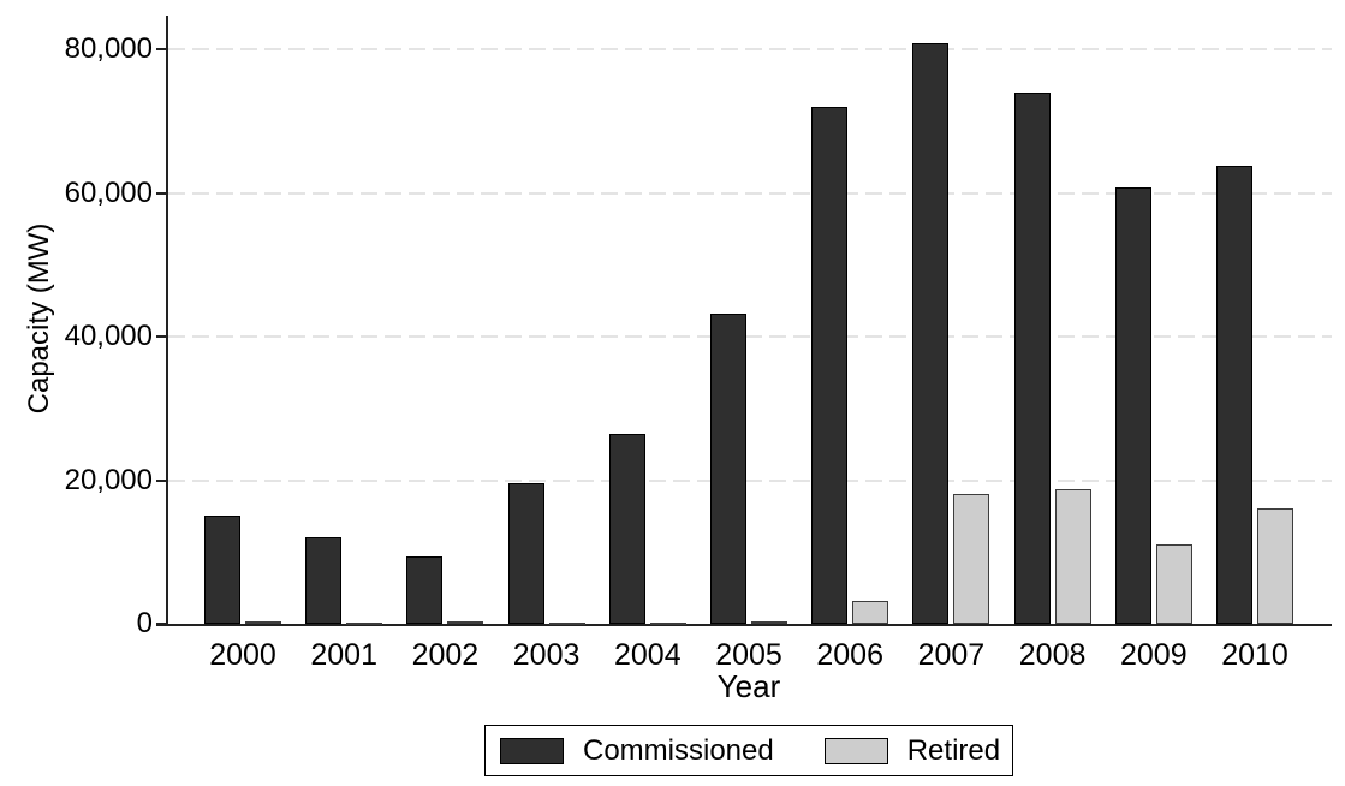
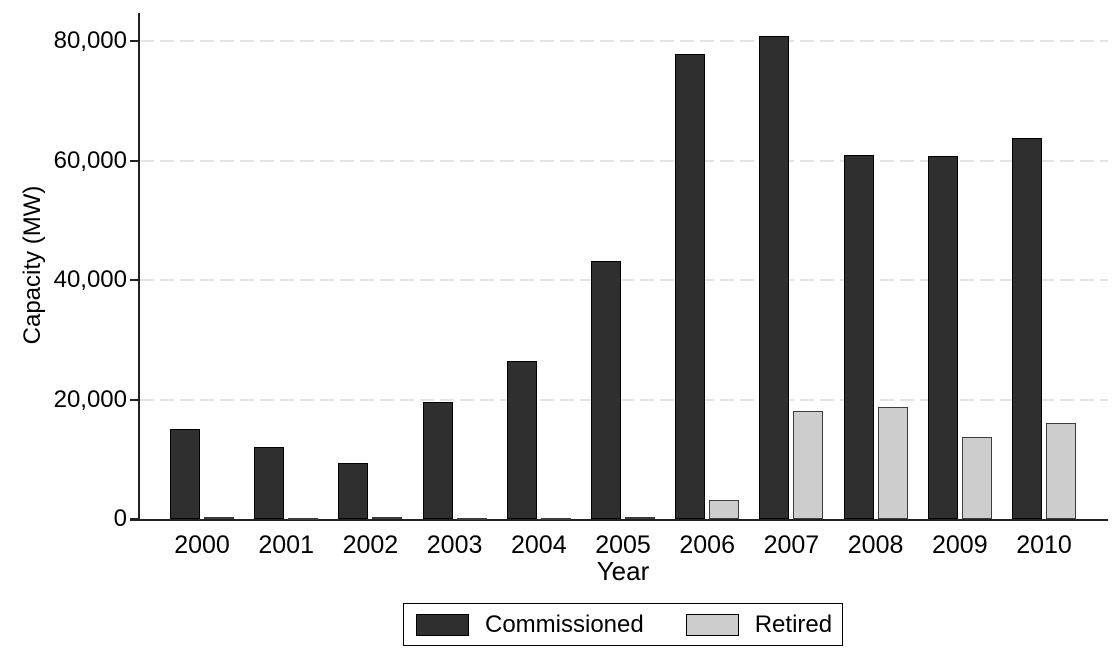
Commissioned/2006: 72000 -> 78000
Commissioned/2008: 74000 -> 61000
Retired/2009: 11000 -> 14000
